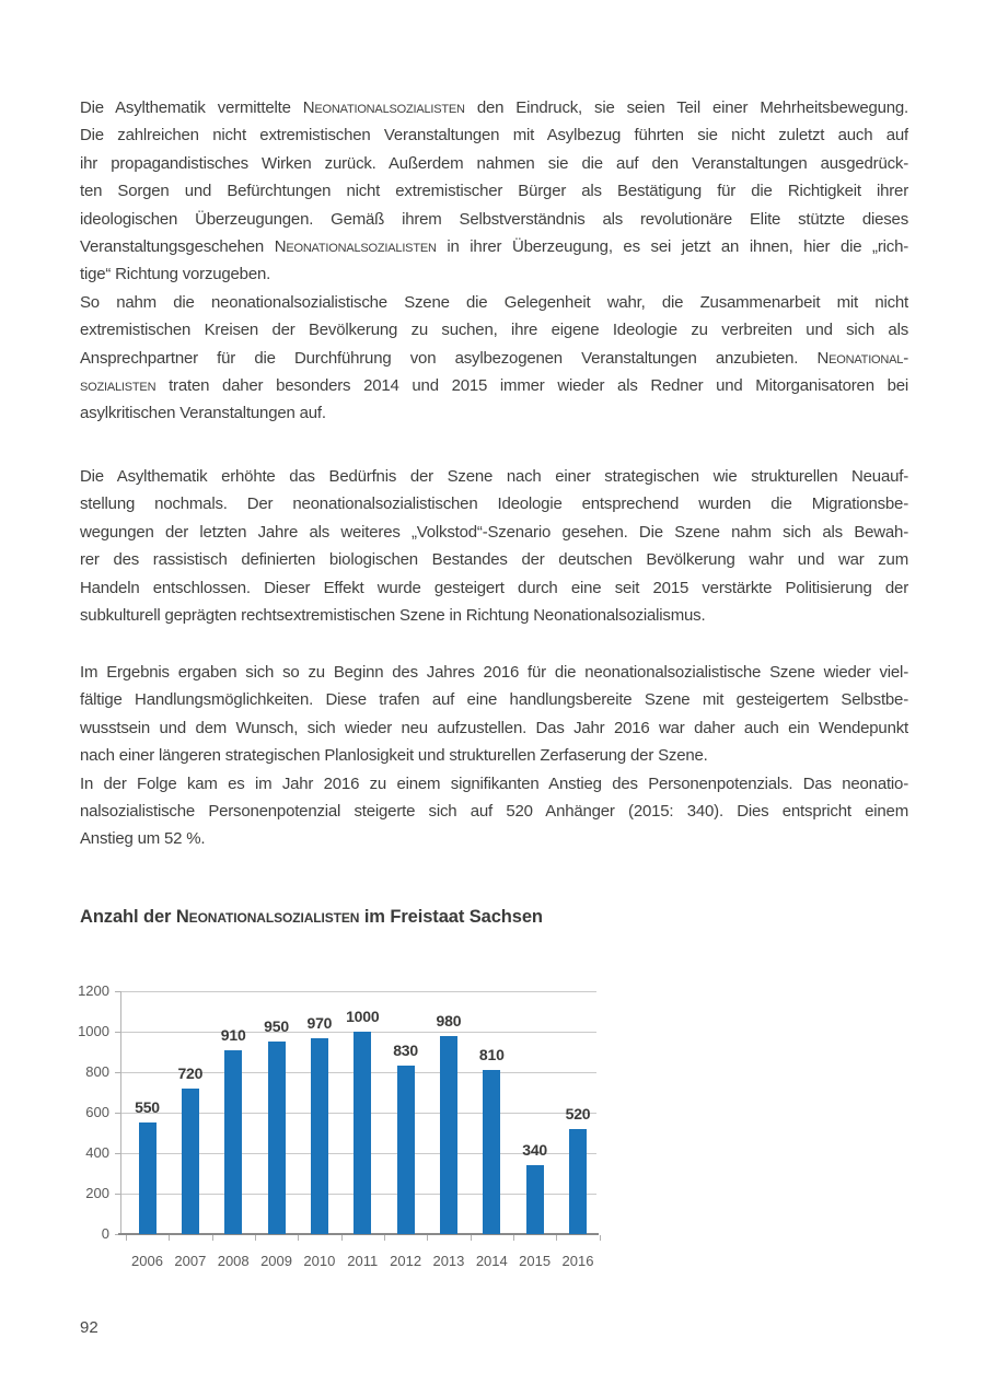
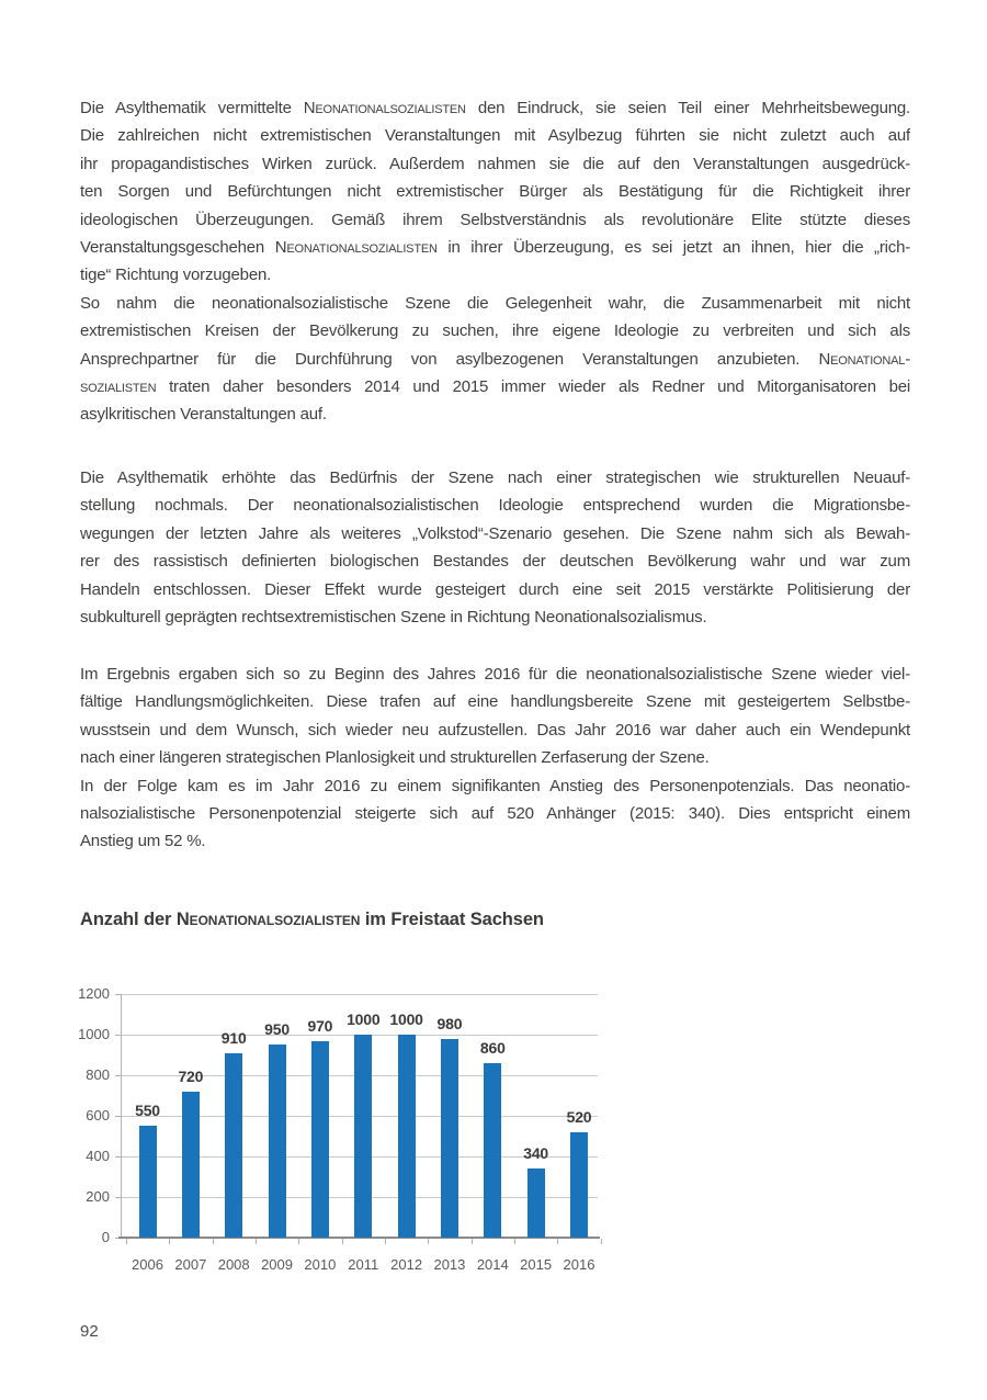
2012: 830 -> 1000
2014: 810 -> 860
